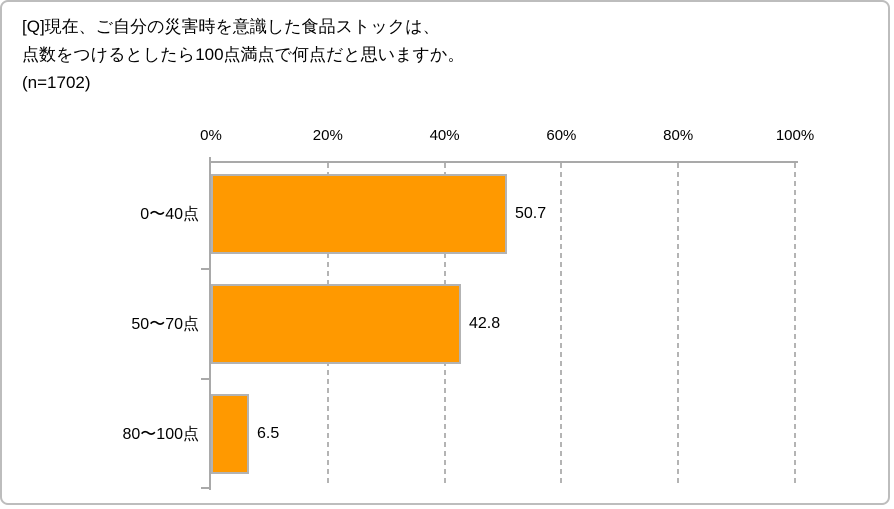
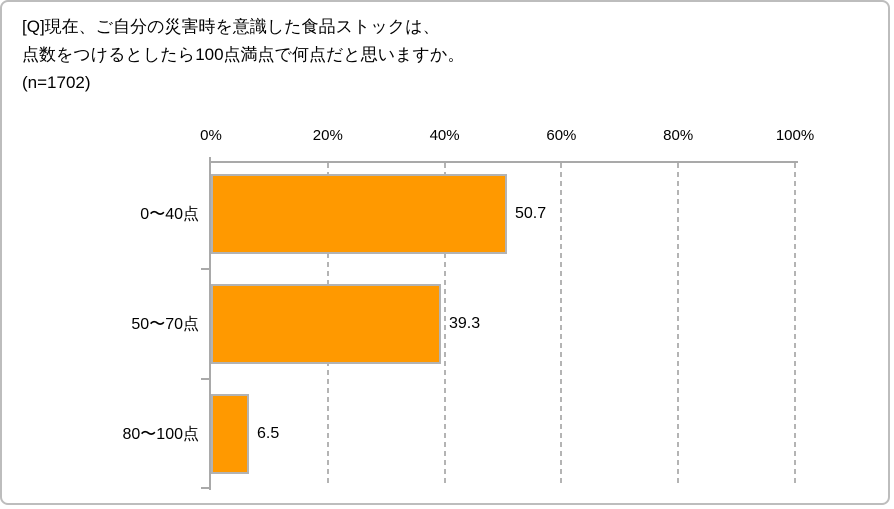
50〜70点: 42.8 -> 39.3
